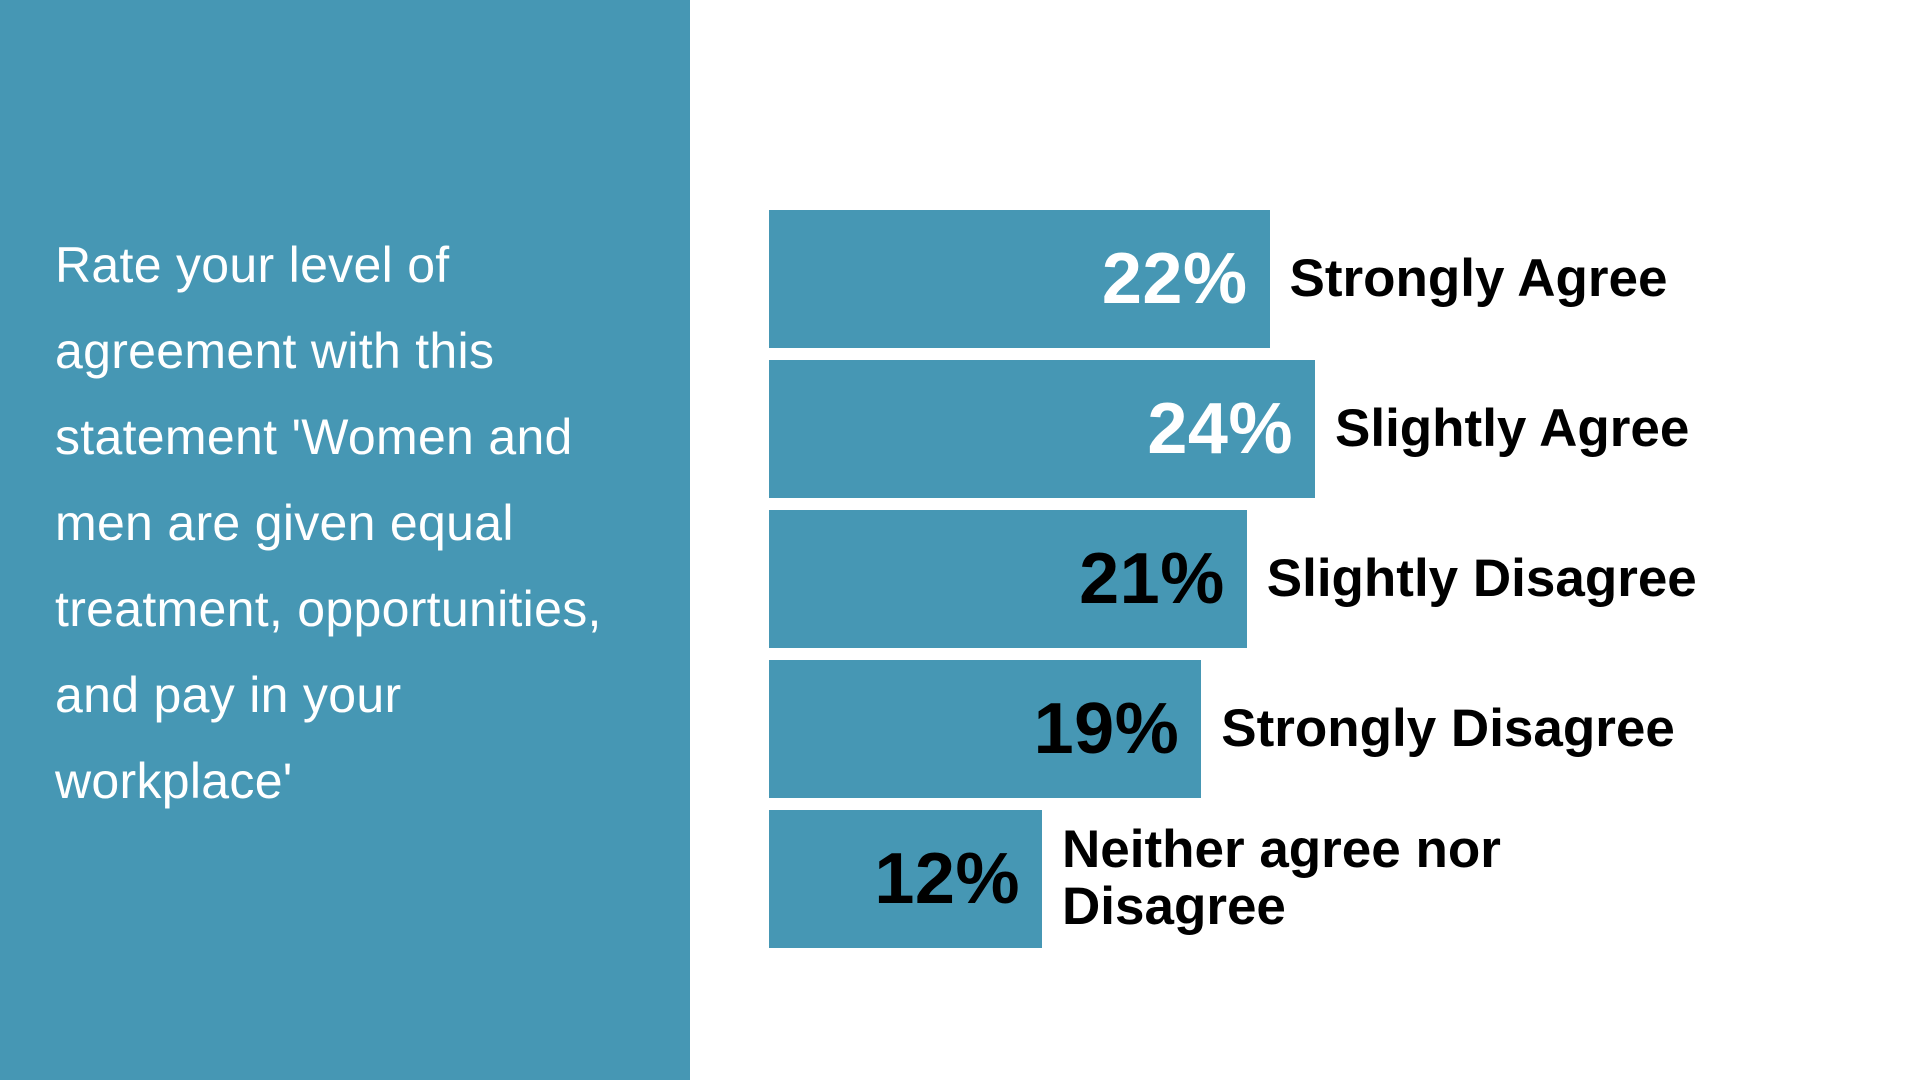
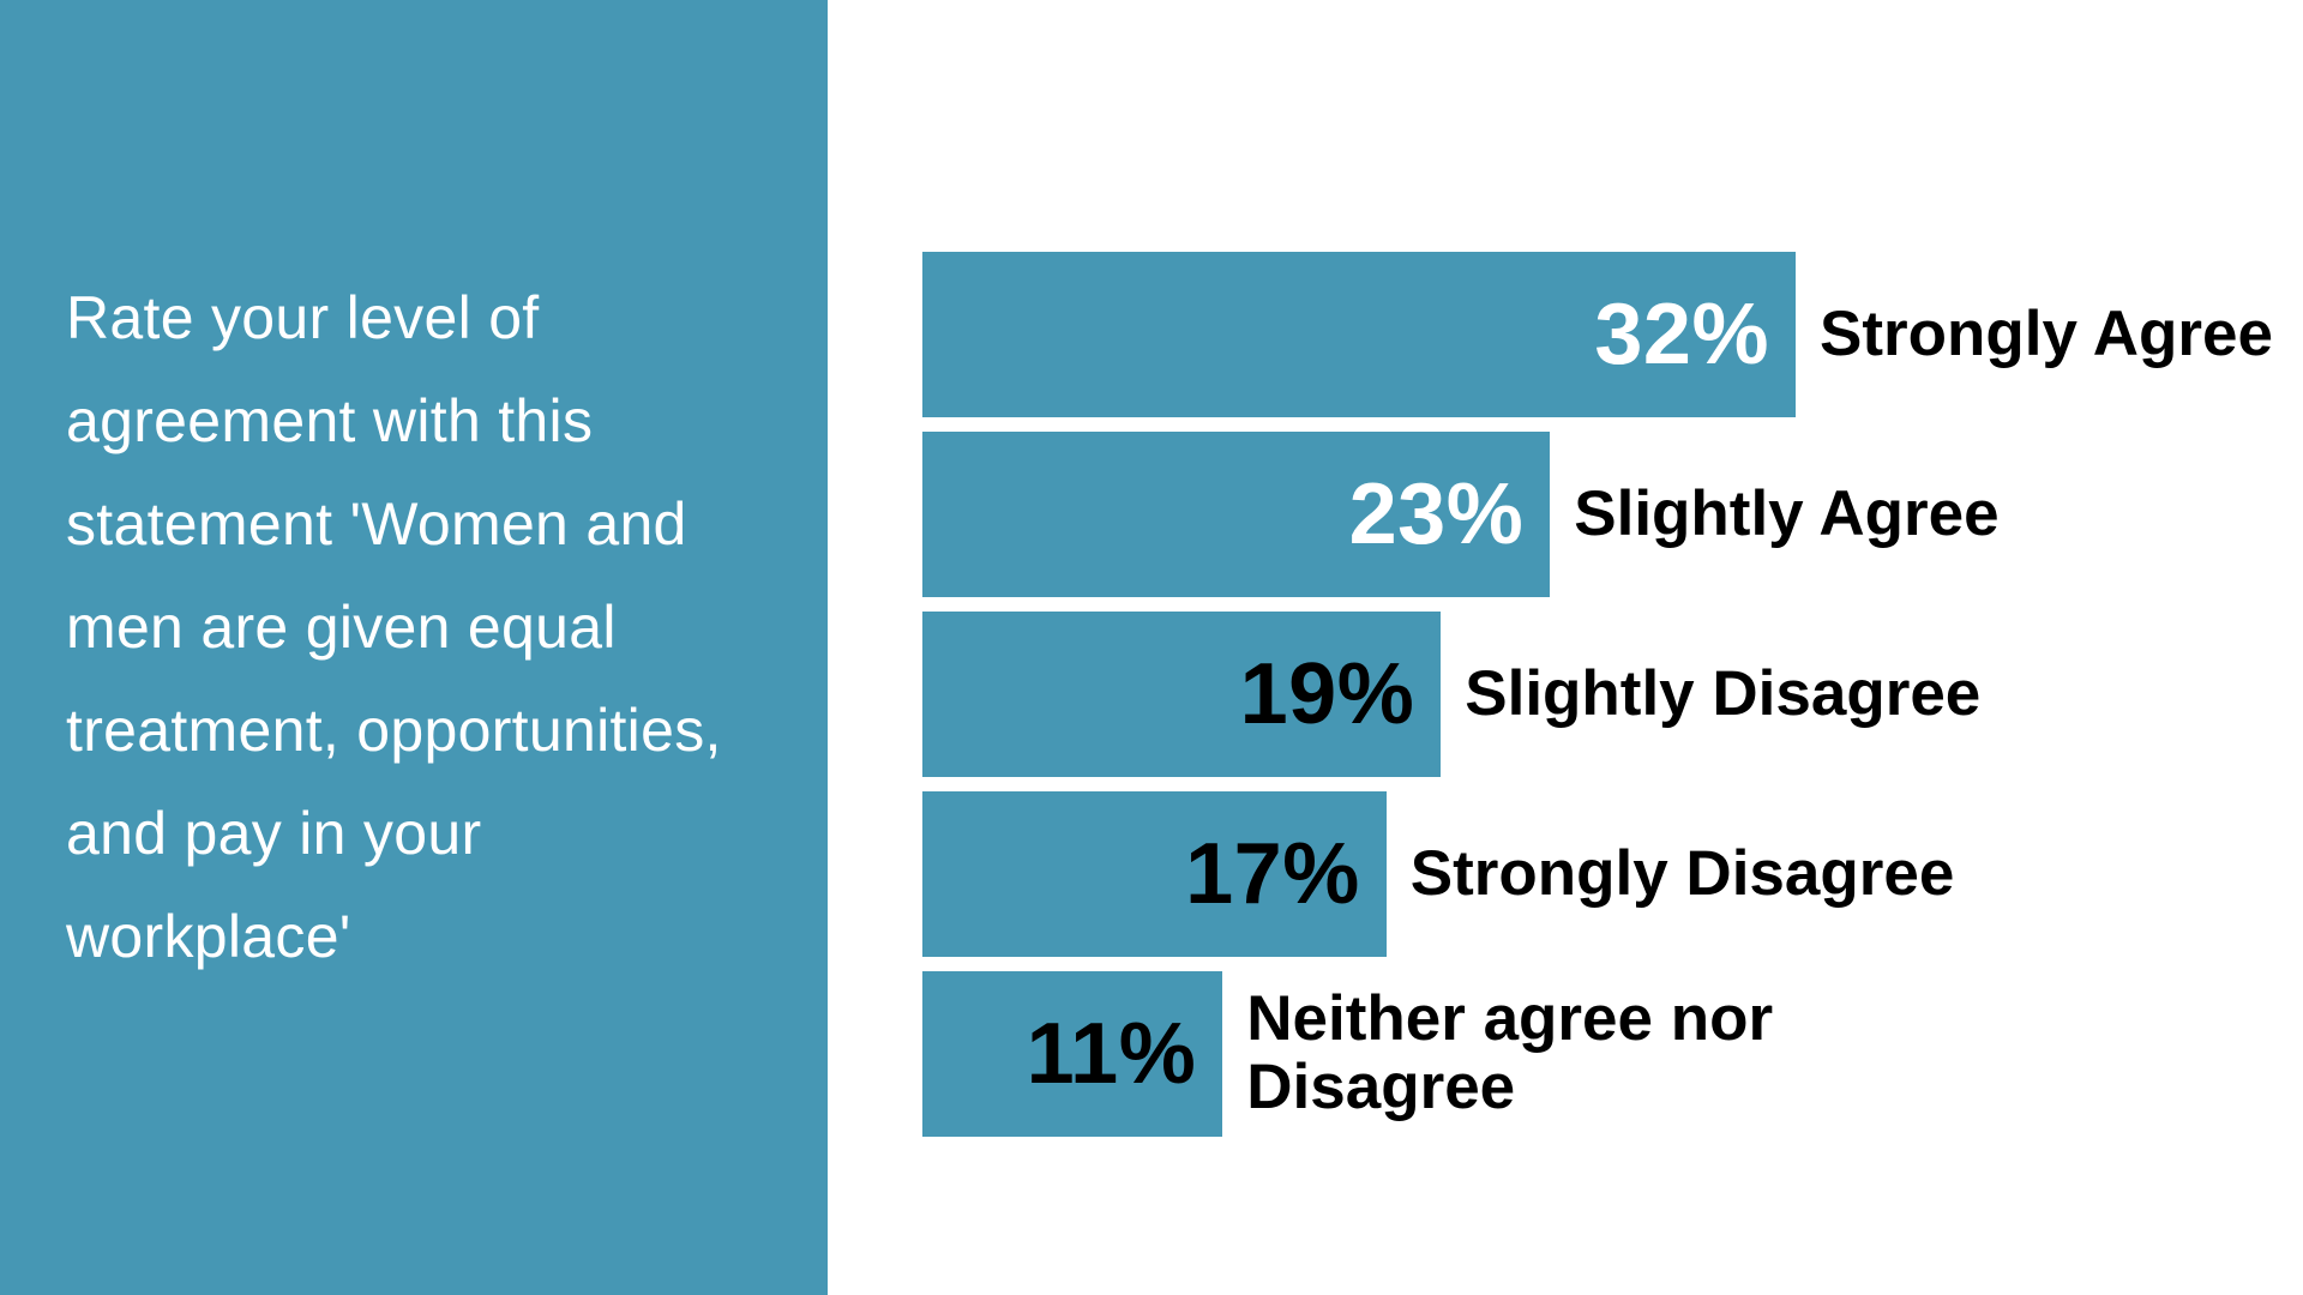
Strongly Agree: 22% -> 32%
Slightly Agree: 24% -> 23%
Slightly Disagree: 21% -> 19%
Strongly Disagree: 19% -> 17%
Neither agree nor Disagree: 12% -> 11%
